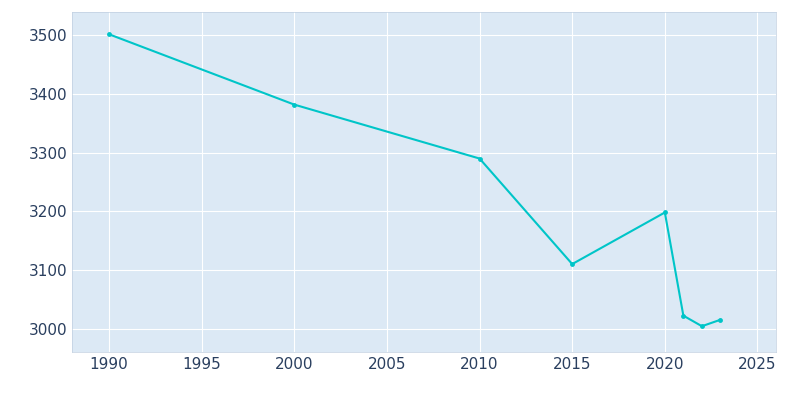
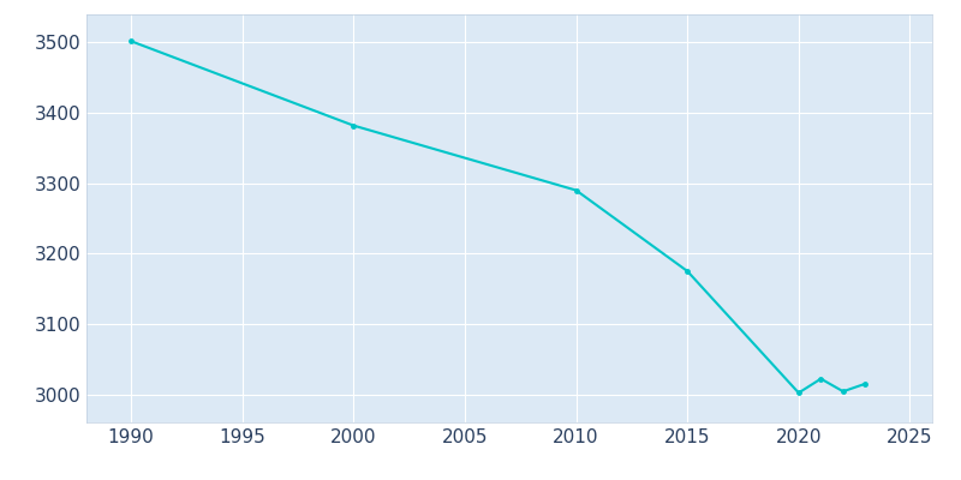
2015: 3110 -> 3175
2020: 3198 -> 3002
